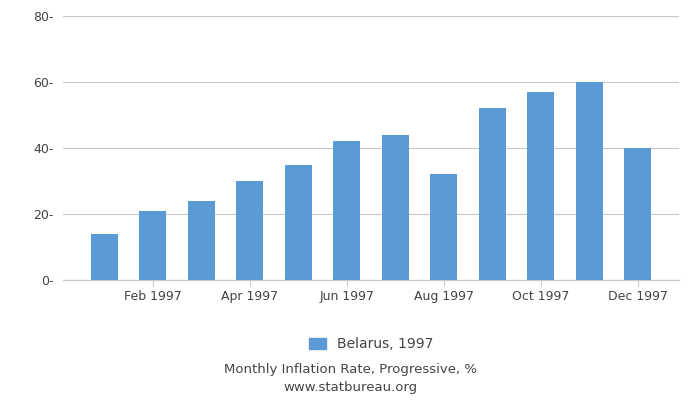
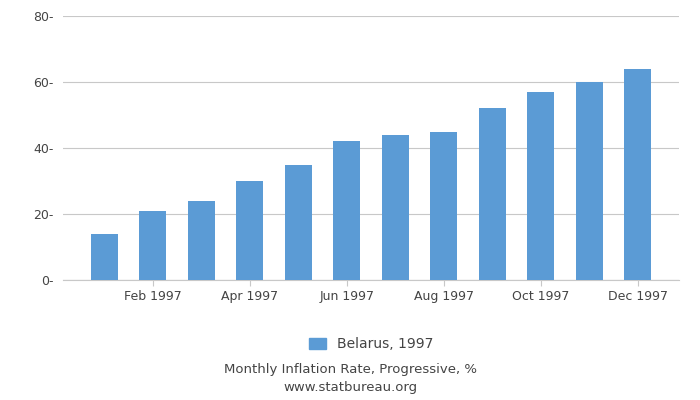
Aug 1997: 32- -> 45-
Dec 1997: 40- -> 64-
